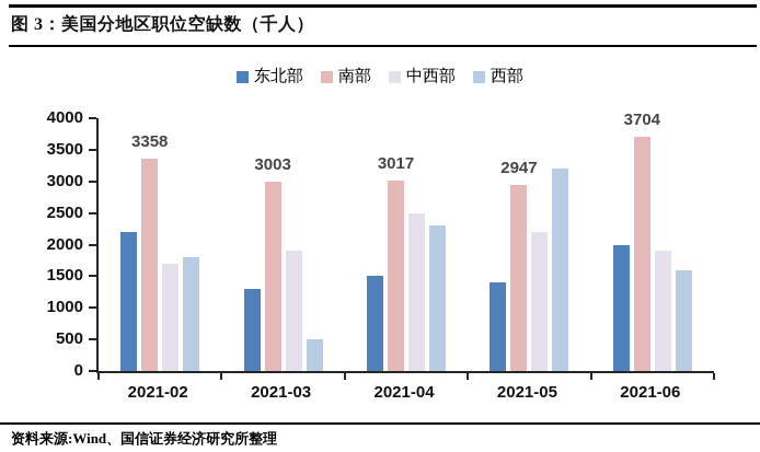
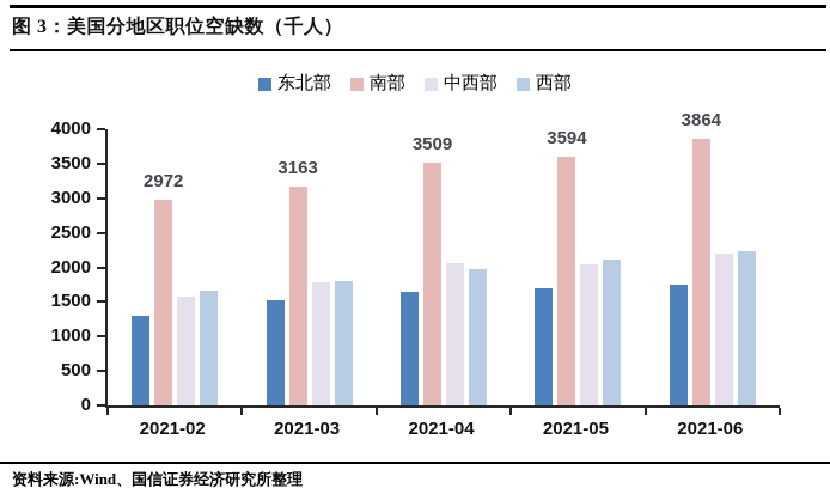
东北部/2021-02: 2200 -> 1300
南部/2021-02: 3358 -> 2972
中西部/2021-02: 1700 -> 1600
西部/2021-02: 1800 -> 1700
东北部/2021-03: 1300 -> 1500
南部/2021-03: 3003 -> 3163
中西部/2021-03: 1900 -> 1800
西部/2021-03: 500 -> 1800
东北部/2021-04: 1500 -> 1600
南部/2021-04: 3017 -> 3509
中西部/2021-04: 2500 -> 2100
西部/2021-04: 2300 -> 2000
东北部/2021-05: 1400 -> 1700
南部/2021-05: 2947 -> 3594
中西部/2021-05: 2200 -> 2000
西部/2021-05: 3200 -> 2100
东北部/2021-06: 2000 -> 1800
南部/2021-06: 3704 -> 3864
中西部/2021-06: 1900 -> 2200
西部/2021-06: 1600 -> 2200
